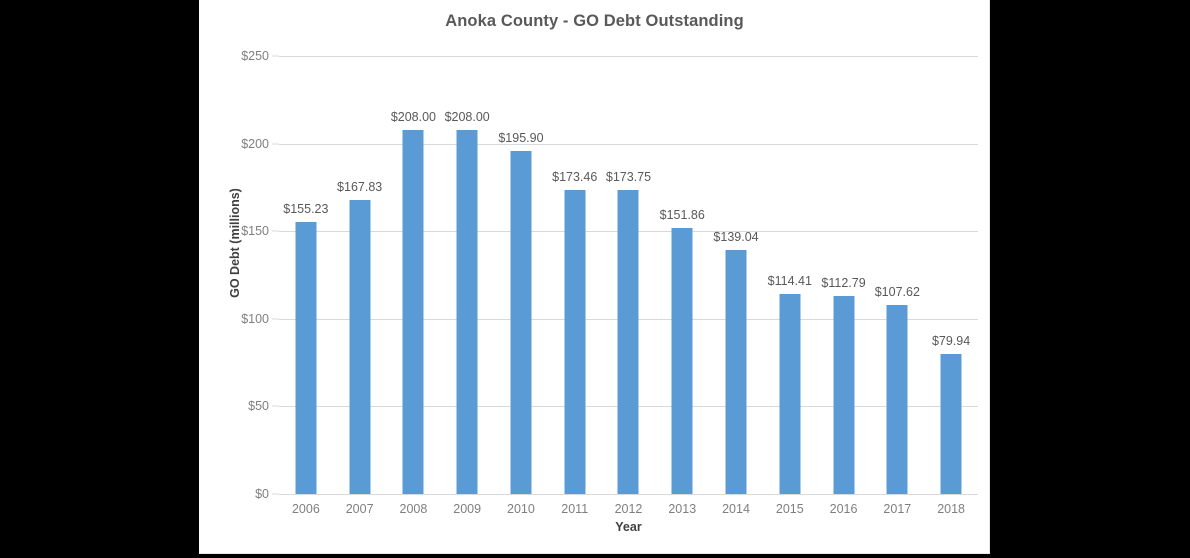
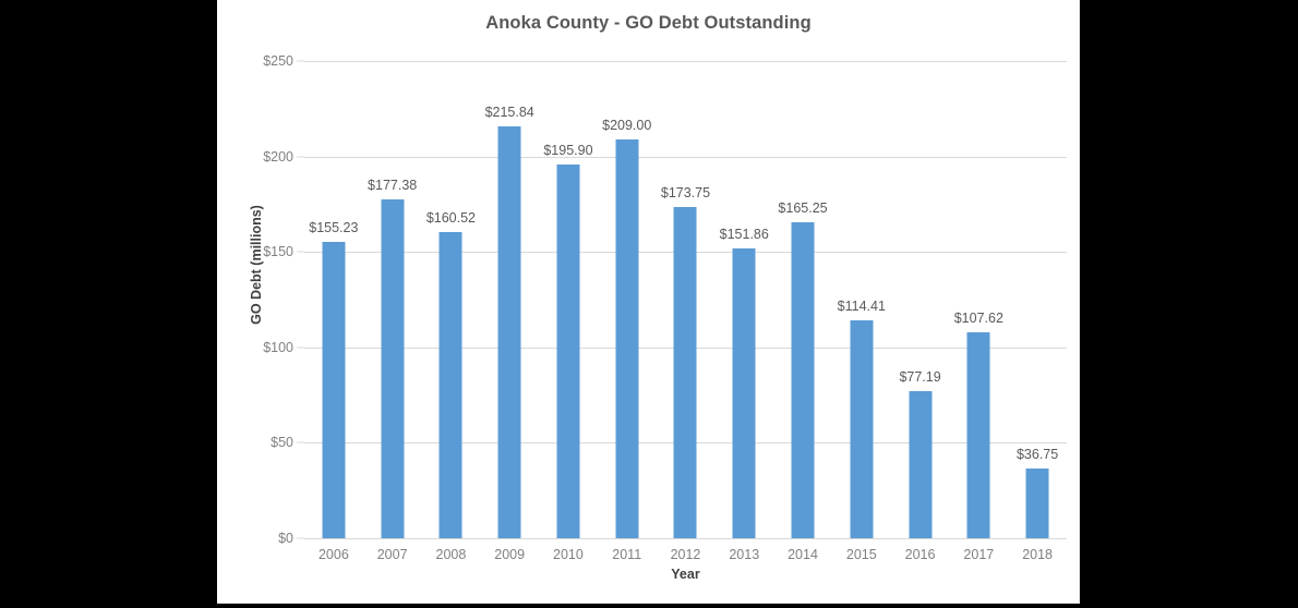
2007: $167.83 -> $177.38
2008: $208.00 -> $160.52
2009: $208.00 -> $215.84
2011: $173.46 -> $209.00
2014: $139.04 -> $165.25
2016: $112.79 -> $77.19
2018: $79.94 -> $36.75
